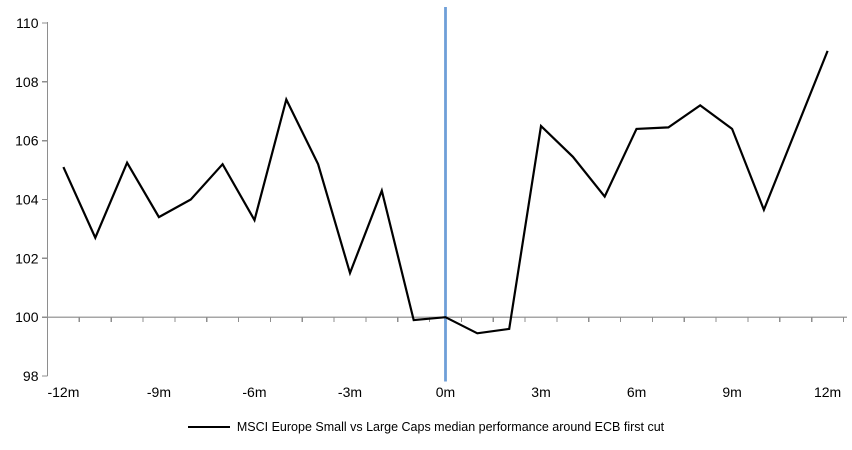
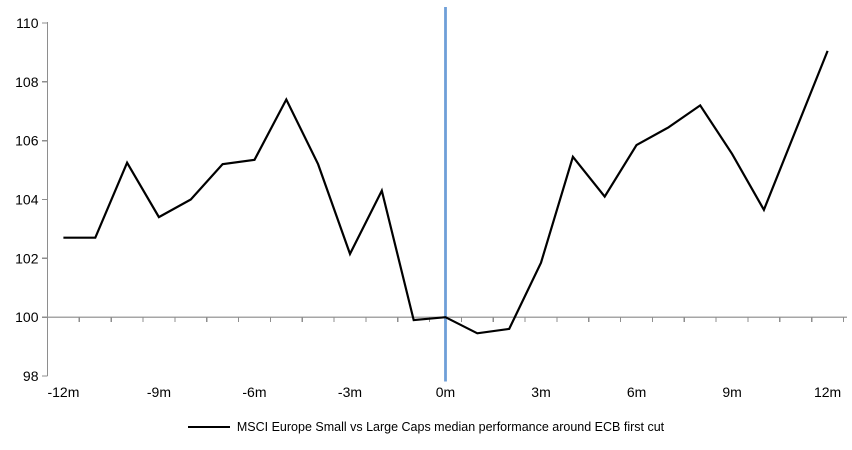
-12m: 105.1 -> 102.7
-6m: 103.3 -> 105.3
-3m: 101.5 -> 102.2
3m: 106.5 -> 101.8
6m: 106.4 -> 105.8
9m: 106.4 -> 105.5
